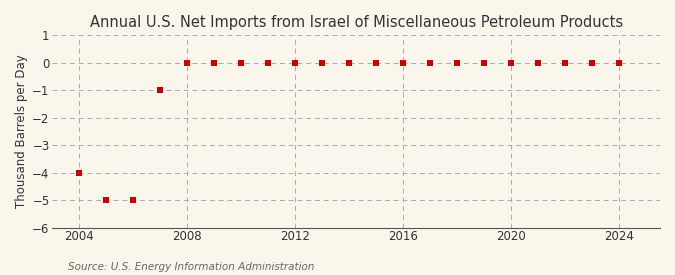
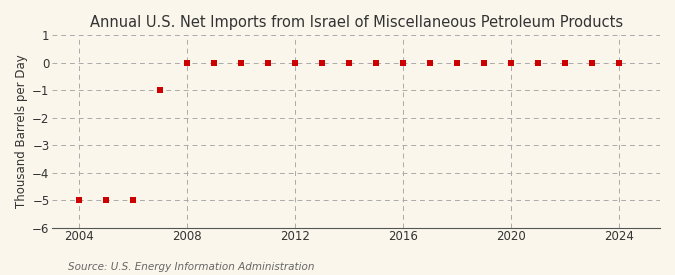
2004: -4 -> -5
